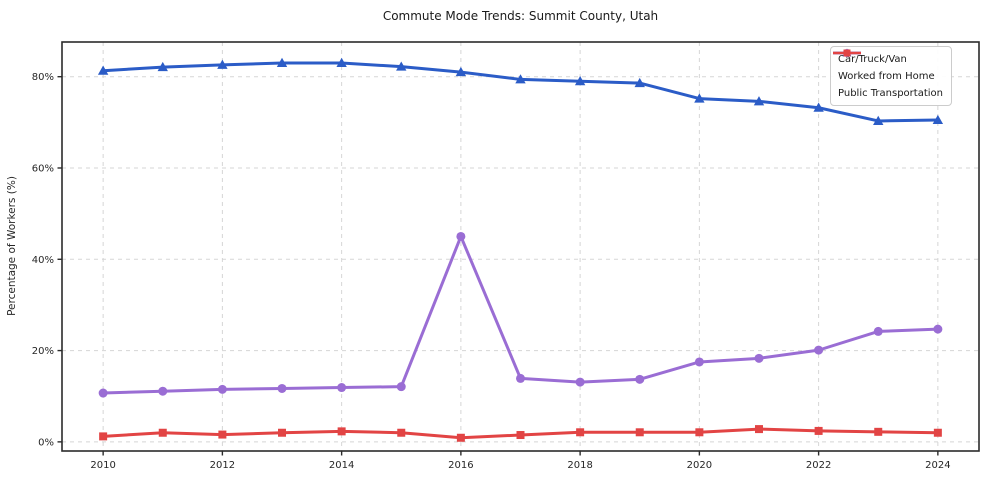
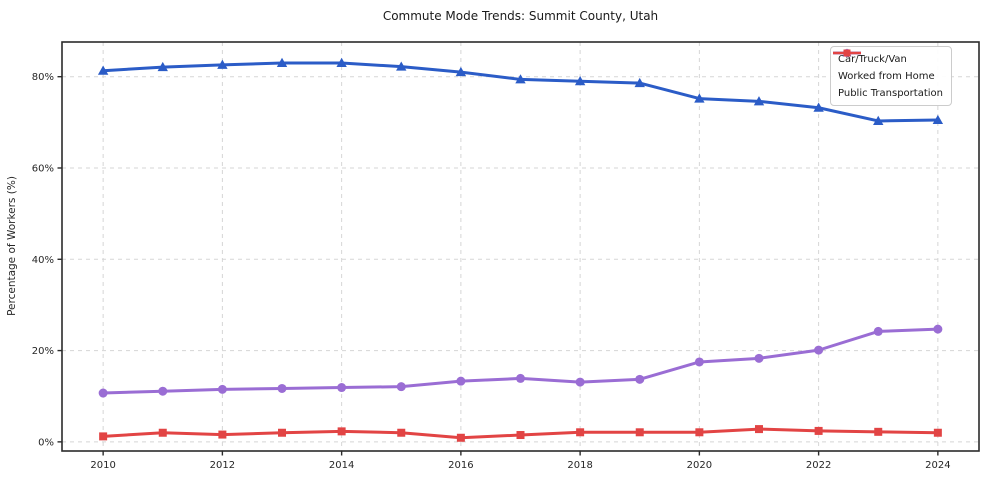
Worked from Home/2016: 45% -> 13%
